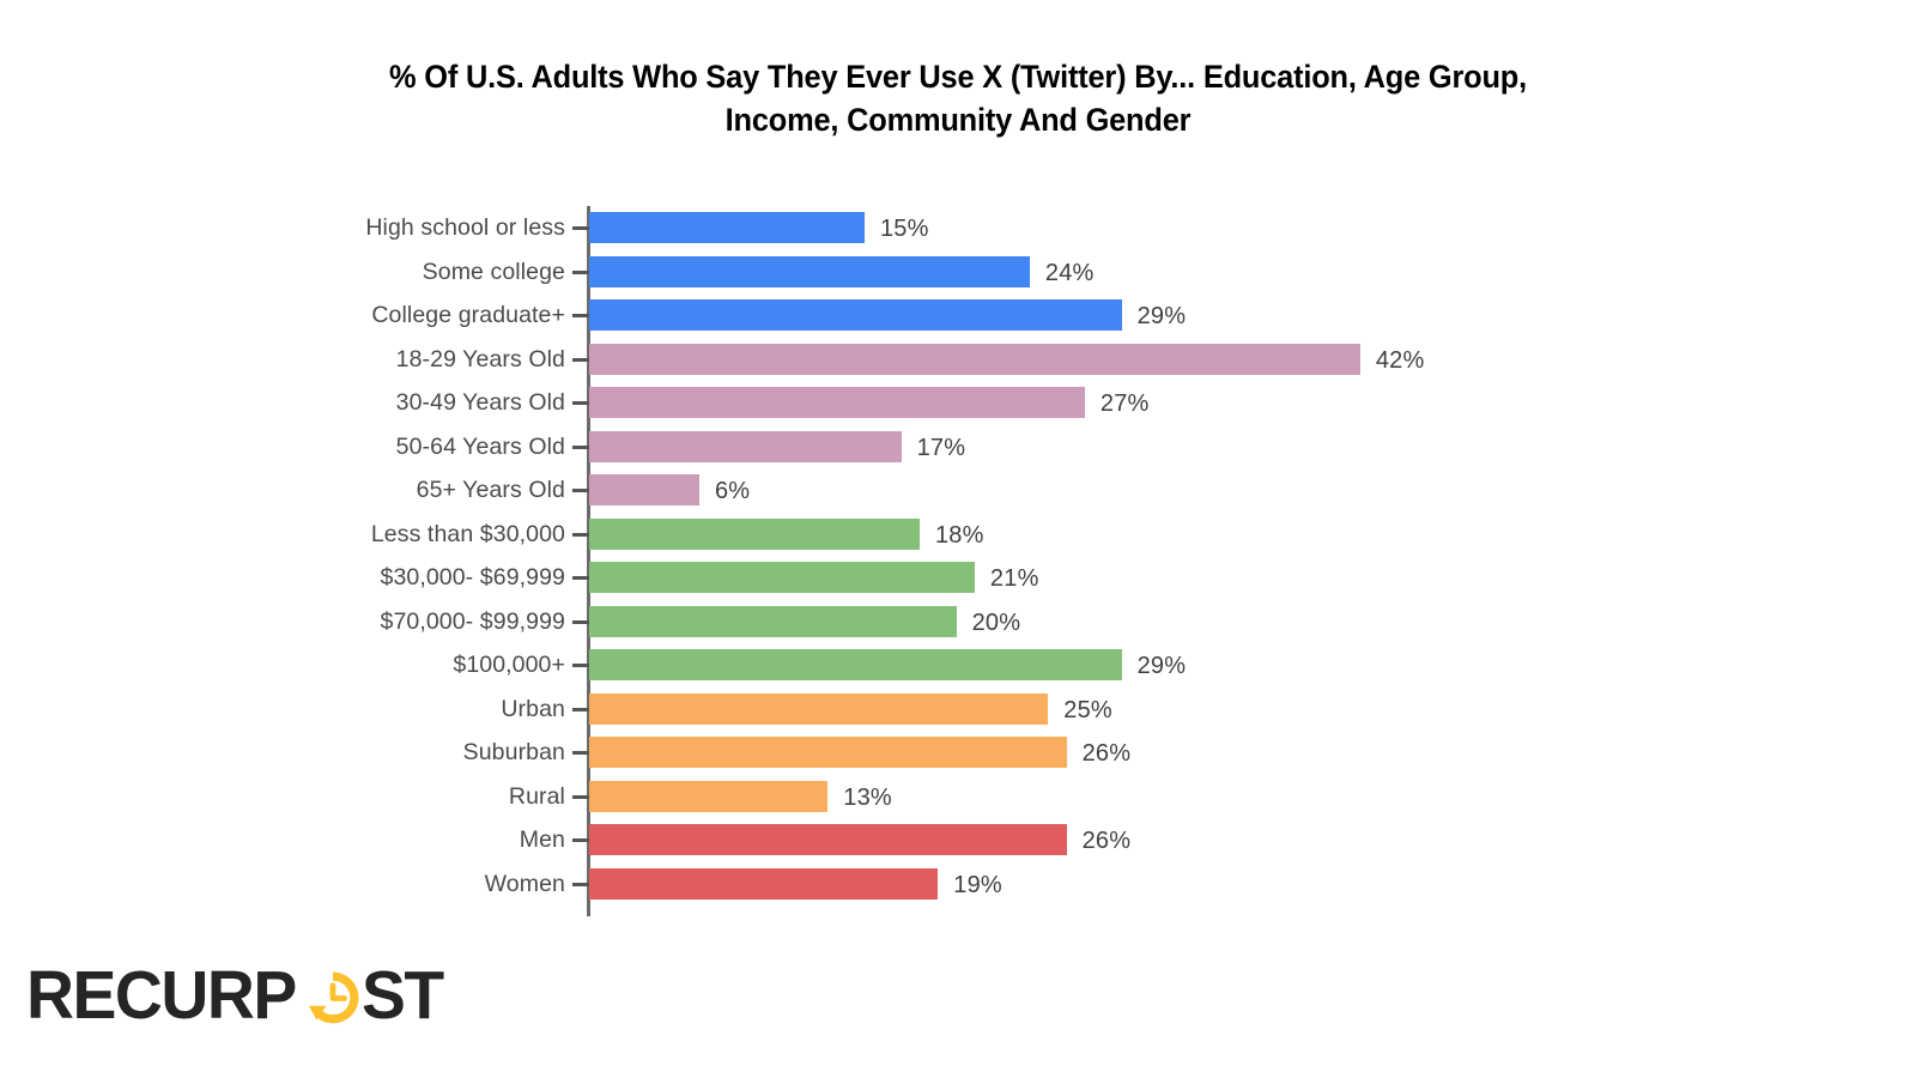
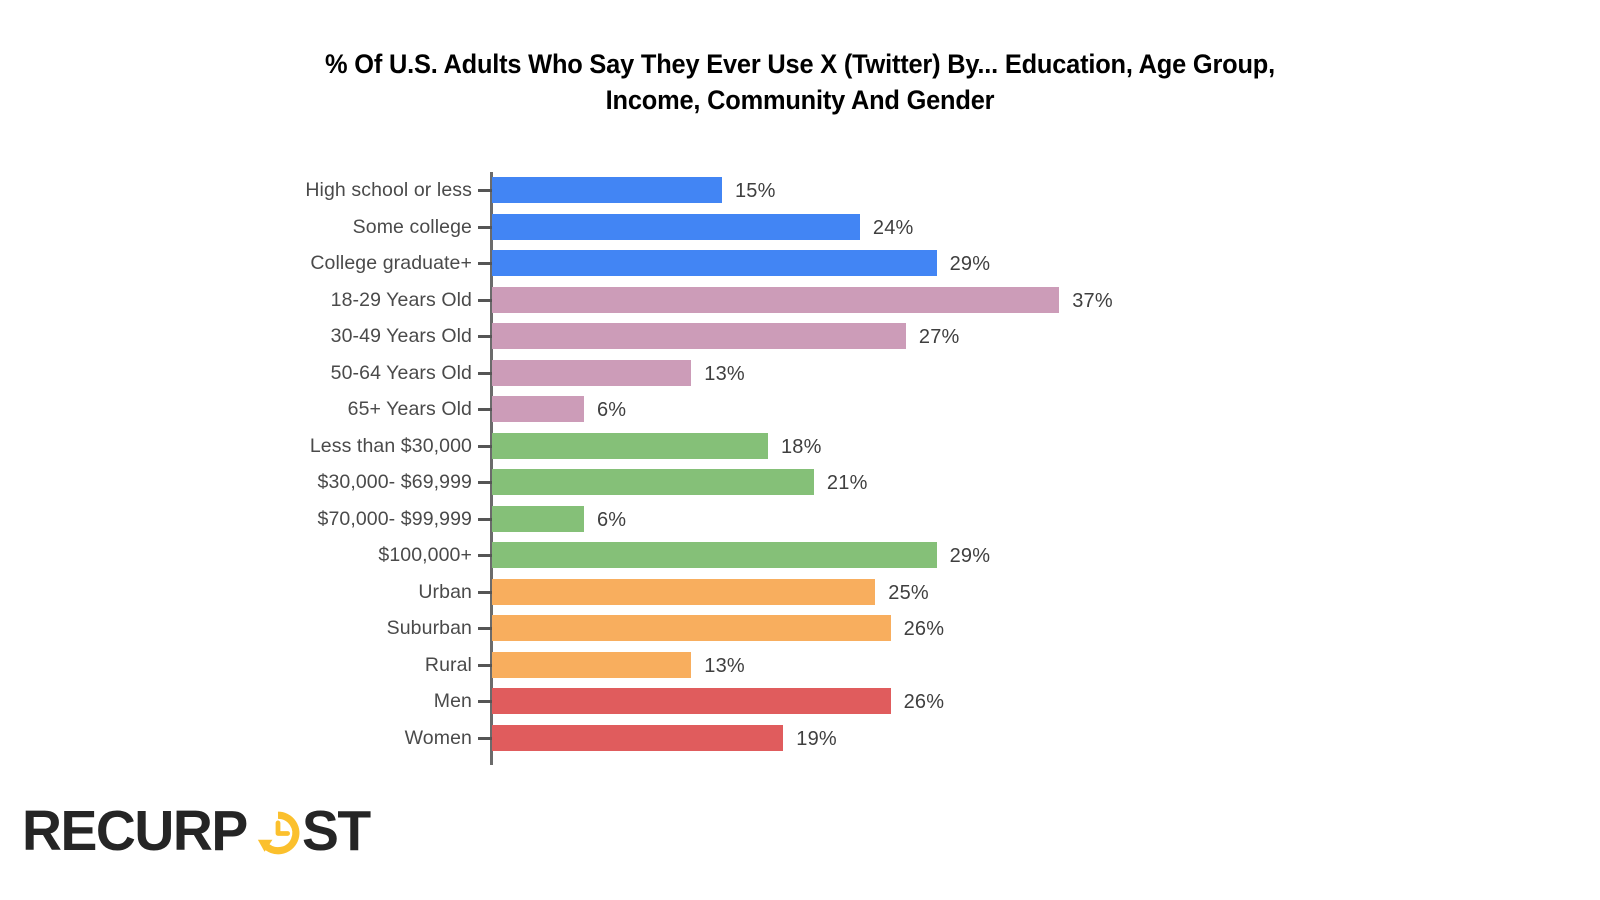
18-29 Years Old: 42% -> 37%
50-64 Years Old: 17% -> 13%
$70,000- $99,999: 20% -> 6%
